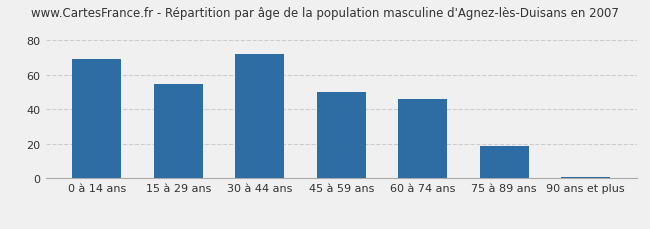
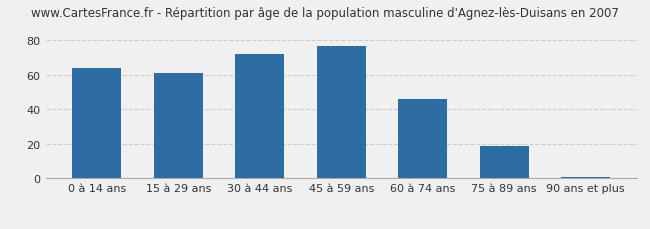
0 à 14 ans: 69 -> 64
15 à 29 ans: 55 -> 61
45 à 59 ans: 50 -> 77
